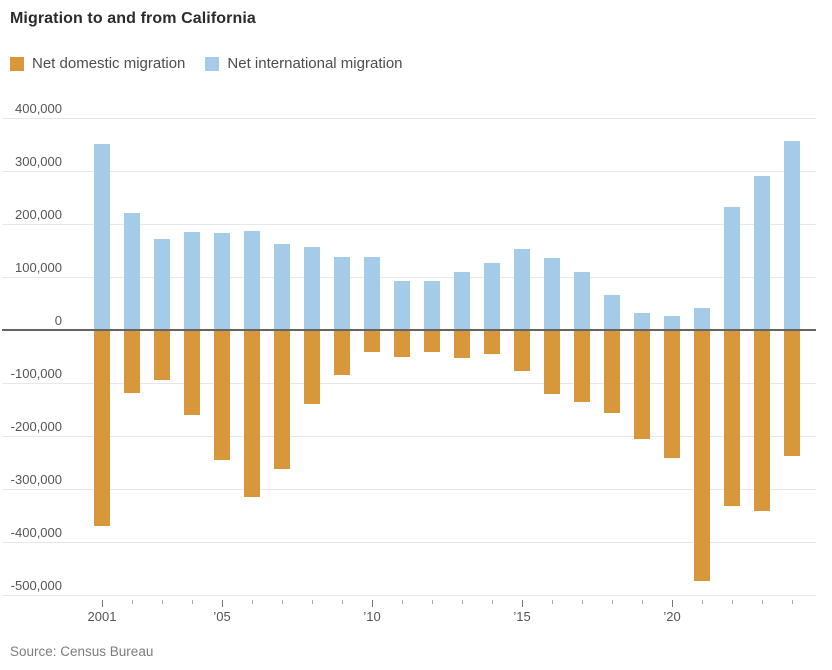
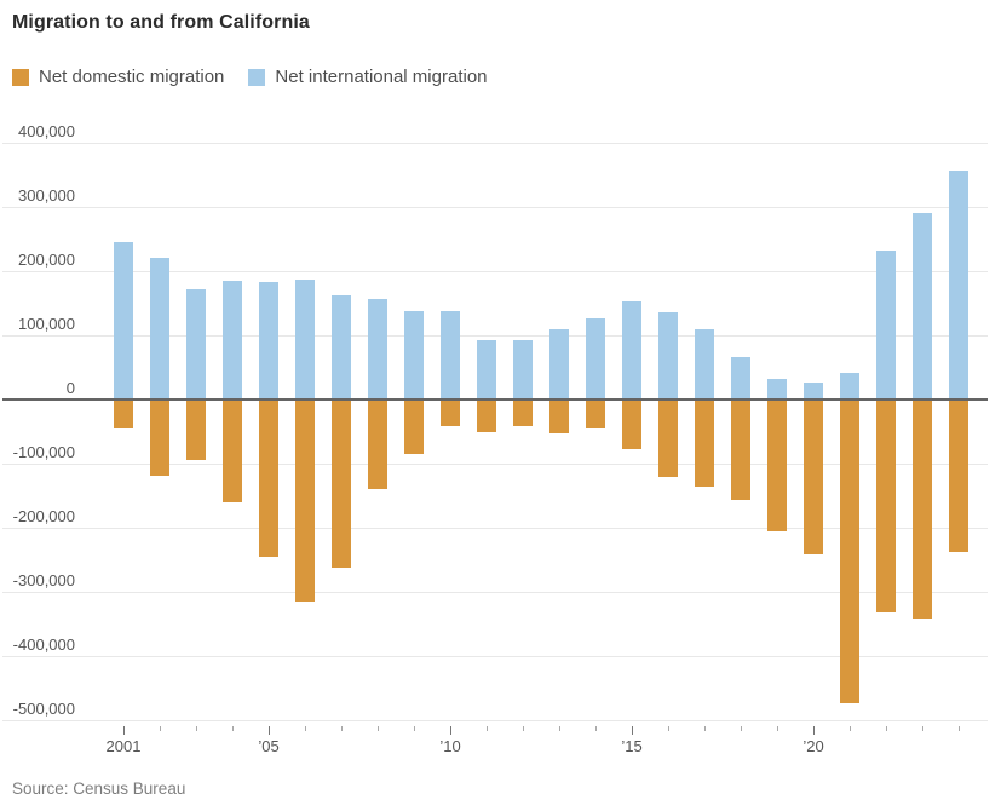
Net domestic migration/2001: -370000 -> -40000
Net international migration/2001: 350000 -> 240000
